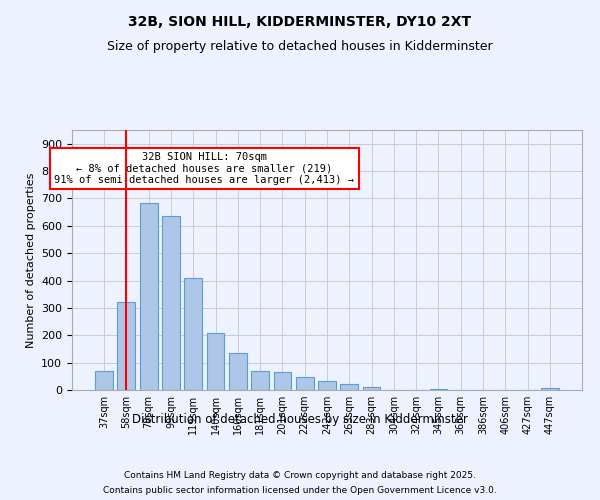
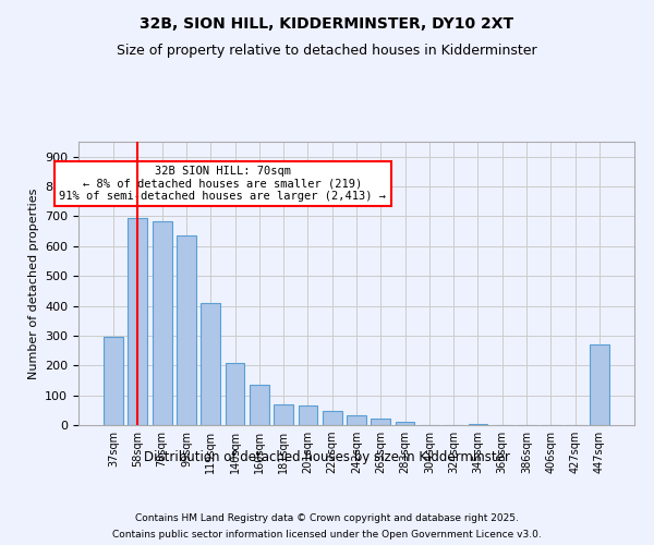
37sqm: 70 -> 295
58sqm: 322 -> 695
447sqm: 6 -> 270
